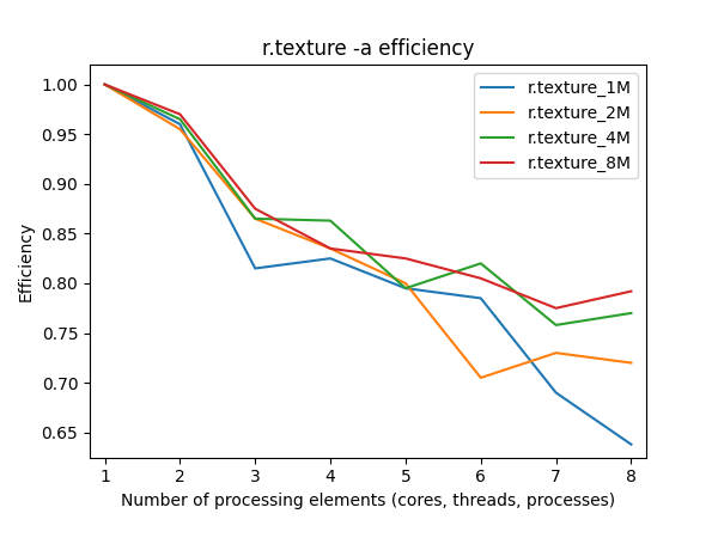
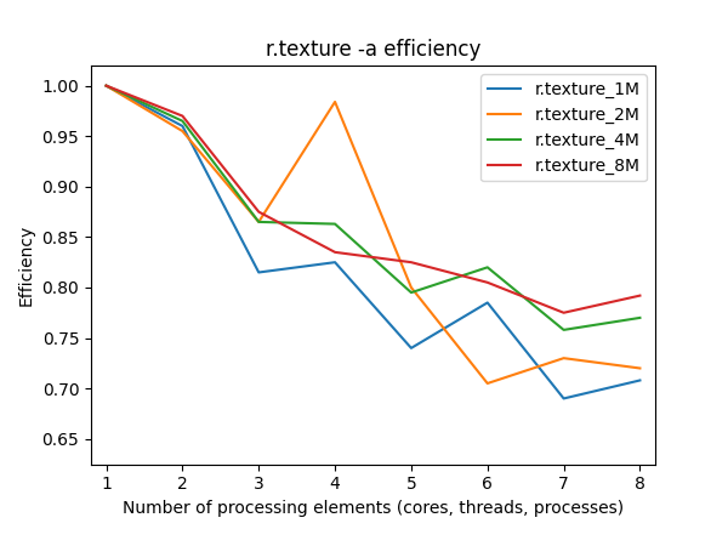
r.texture_2M/4: 0.835 -> 0.984
r.texture_1M/5: 0.795 -> 0.740
r.texture_1M/8: 0.638 -> 0.708
